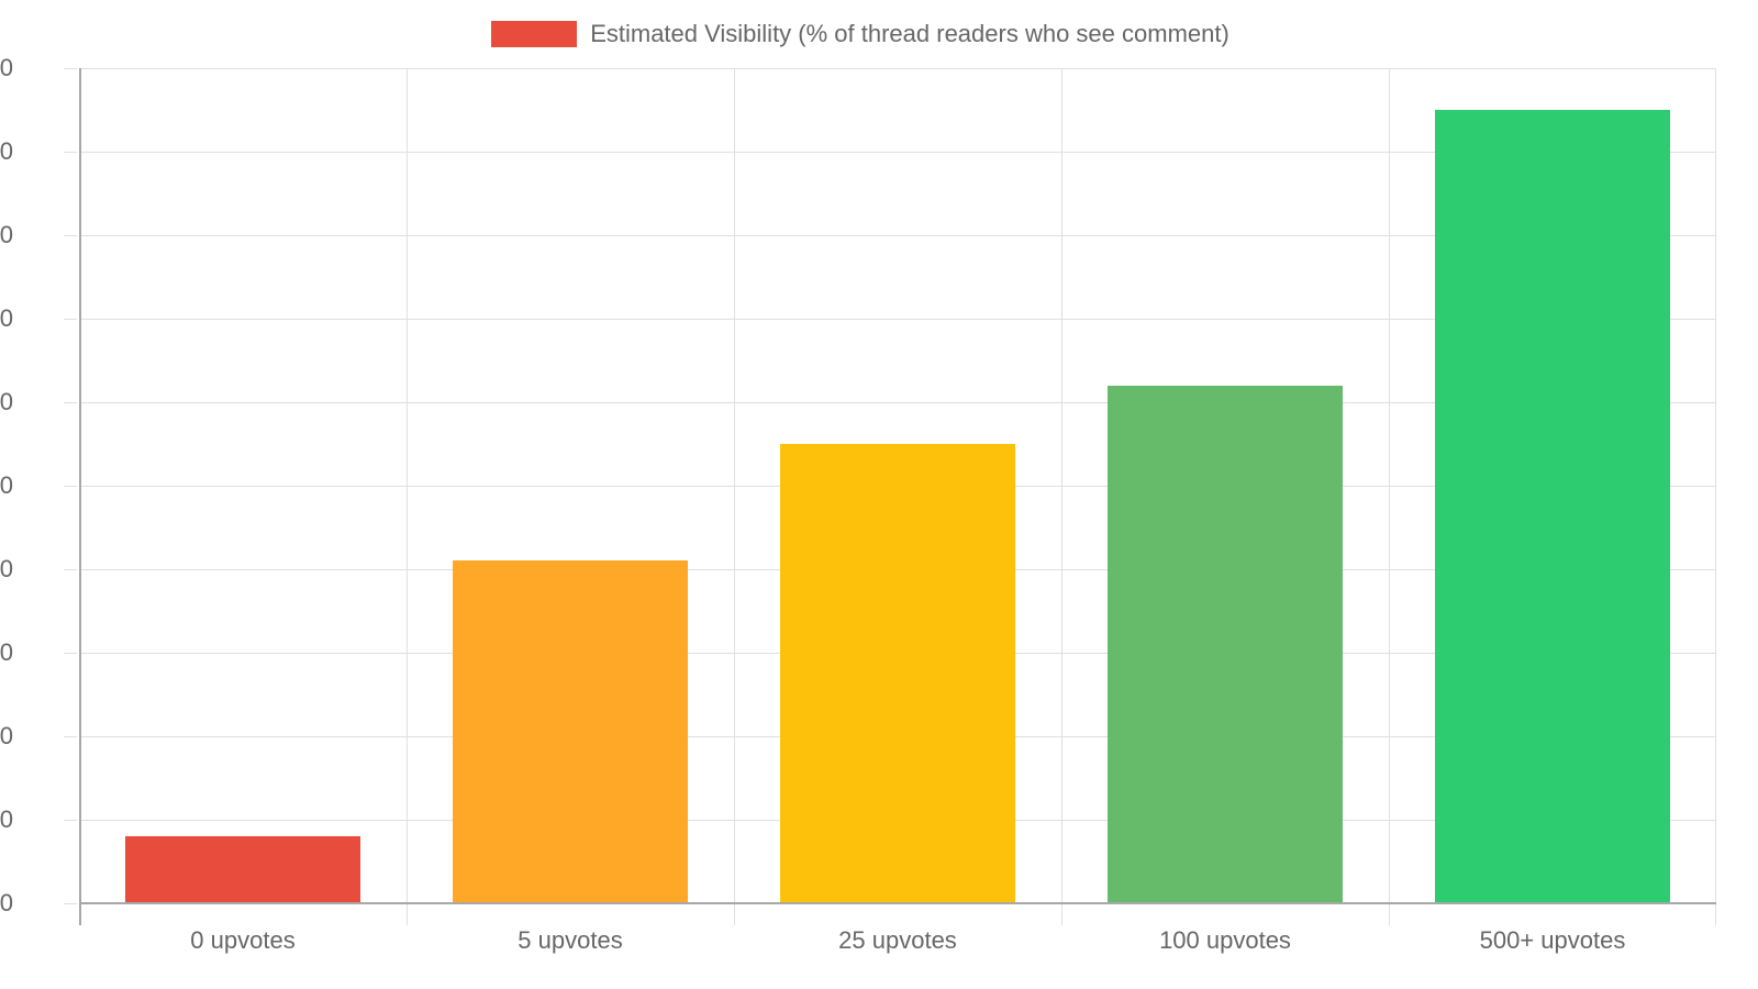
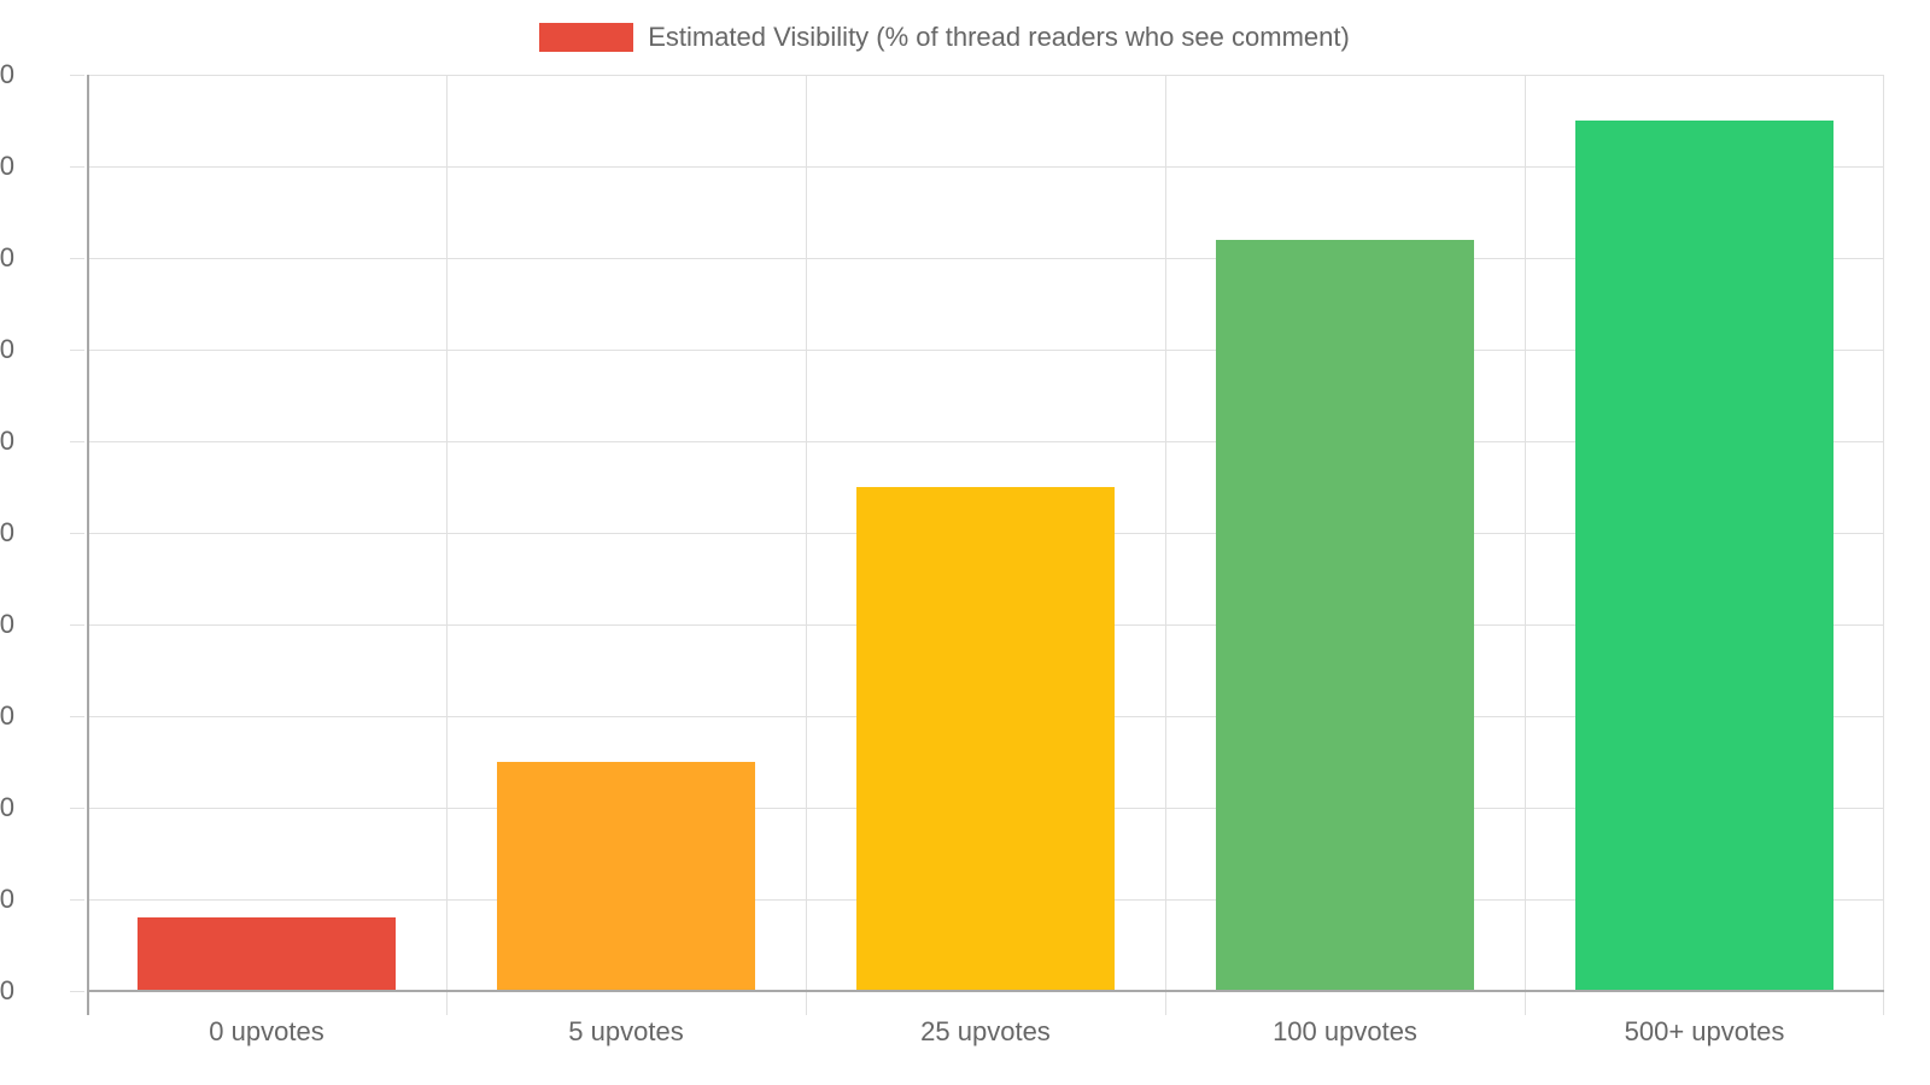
5 upvotes: 41 -> 25
100 upvotes: 62 -> 82
